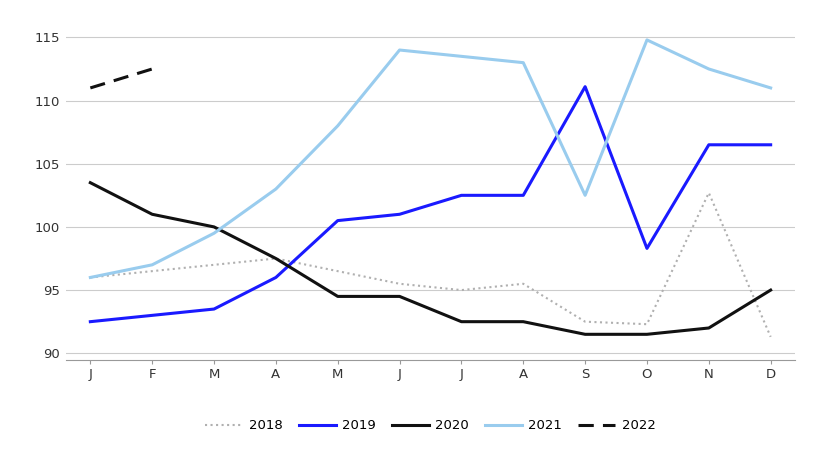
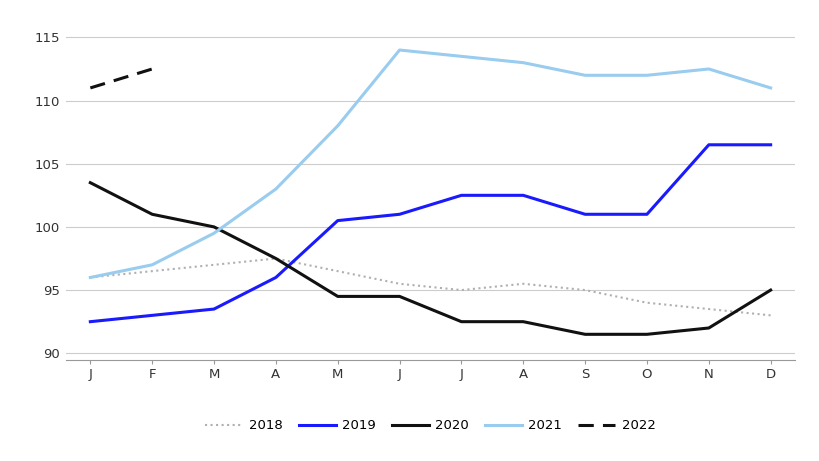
2018/S: 92.5 -> 95.0
2019/S: 111.1 -> 101.0
2021/S: 102.5 -> 112.0
2018/O: 92.3 -> 94.0
2019/O: 98.3 -> 101.0
2021/O: 114.8 -> 112.0
2018/N: 102.7 -> 93.5
2018/D: 91.3 -> 93.0
